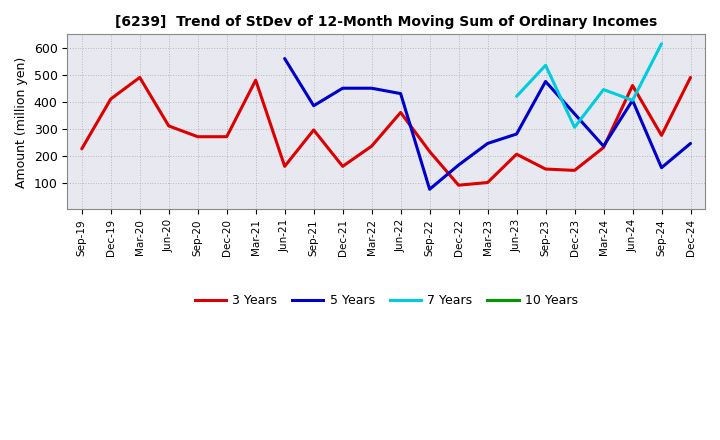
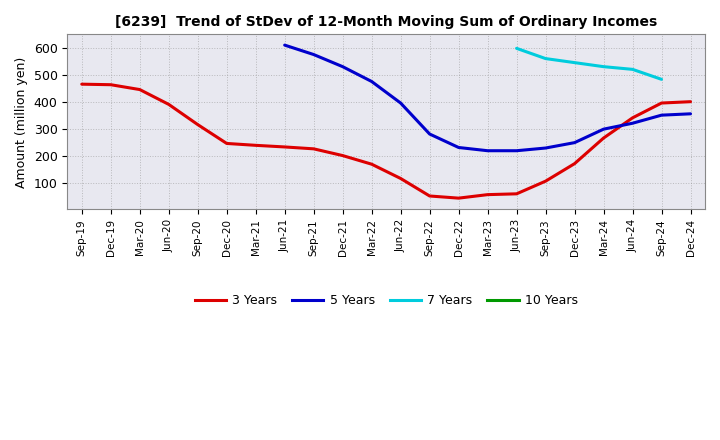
3 Years/Sep-19: 225 -> 465
3 Years/Dec-19: 410 -> 463
3 Years/Mar-20: 490 -> 445
3 Years/Jun-20: 310 -> 390
3 Years/Sep-20: 270 -> 315
3 Years/Dec-20: 270 -> 245
3 Years/Mar-21: 480 -> 238
3 Years/Jun-21: 160 -> 232
5 Years/Jun-21: 560 -> 610
3 Years/Sep-21: 295 -> 225
5 Years/Sep-21: 385 -> 575
3 Years/Dec-21: 160 -> 200
5 Years/Dec-21: 450 -> 530
3 Years/Mar-22: 235 -> 168
5 Years/Mar-22: 450 -> 475
3 Years/Jun-22: 360 -> 115
5 Years/Jun-22: 430 -> 395
3 Years/Sep-22: 215 -> 50
5 Years/Sep-22: 75 -> 280
3 Years/Dec-22: 90 -> 42
5 Years/Dec-22: 165 -> 230
3 Years/Mar-23: 100 -> 55
5 Years/Mar-23: 245 -> 218
3 Years/Jun-23: 205 -> 58
5 Years/Jun-23: 280 -> 218
7 Years/Jun-23: 420 -> 598
3 Years/Sep-23: 150 -> 105
5 Years/Sep-23: 475 -> 228
7 Years/Sep-23: 535 -> 560
3 Years/Dec-23: 145 -> 170
5 Years/Dec-23: 355 -> 248
7 Years/Dec-23: 305 -> 545
3 Years/Mar-24: 230 -> 265
5 Years/Mar-24: 235 -> 298
7 Years/Mar-24: 445 -> 530
3 Years/Jun-24: 460 -> 340
5 Years/Jun-24: 405 -> 320
7 Years/Jun-24: 405 -> 520
3 Years/Sep-24: 275 -> 395
5 Years/Sep-24: 155 -> 350
7 Years/Sep-24: 615 -> 483
3 Years/Dec-24: 490 -> 400
5 Years/Dec-24: 245 -> 355
